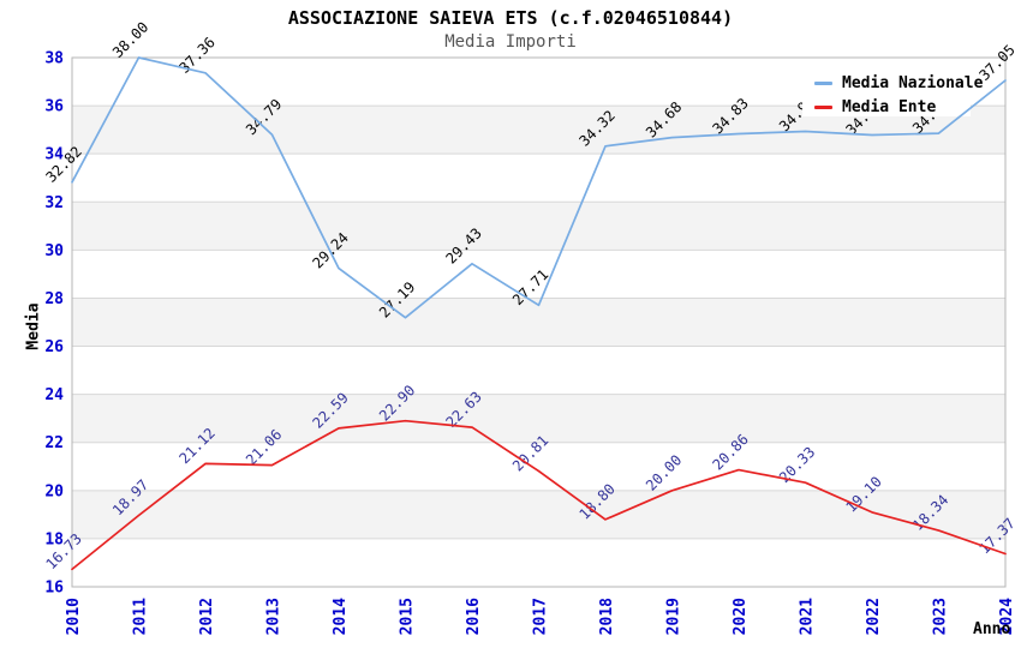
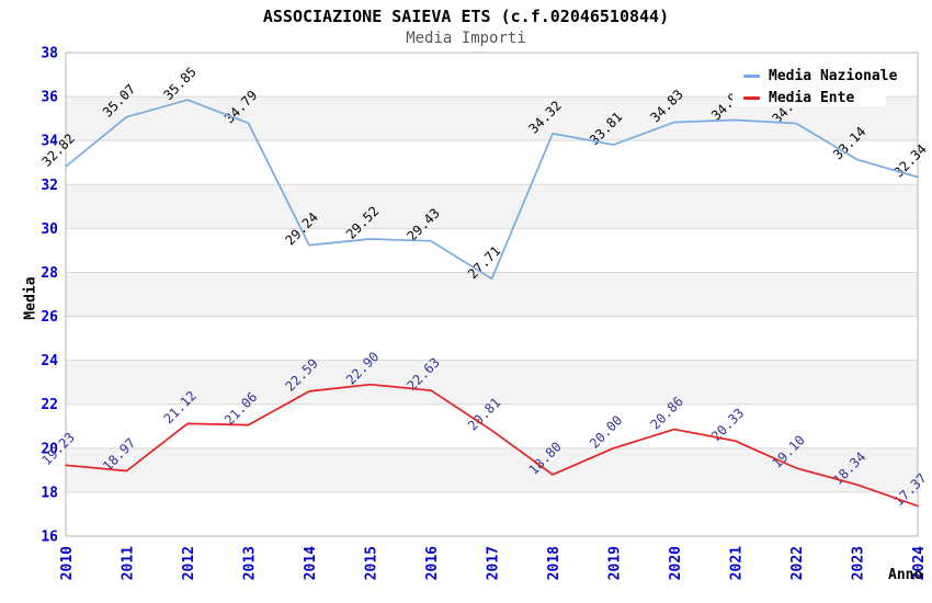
Media Ente/2010: 16.73 -> 19.23
Media Nazionale/2011: 38.00 -> 35.07
Media Nazionale/2012: 37.36 -> 35.85
Media Nazionale/2015: 27.19 -> 29.52
Media Nazionale/2019: 34.68 -> 33.81
Media Nazionale/2023: 34.85 -> 33.14
Media Nazionale/2024: 37.05 -> 32.34
